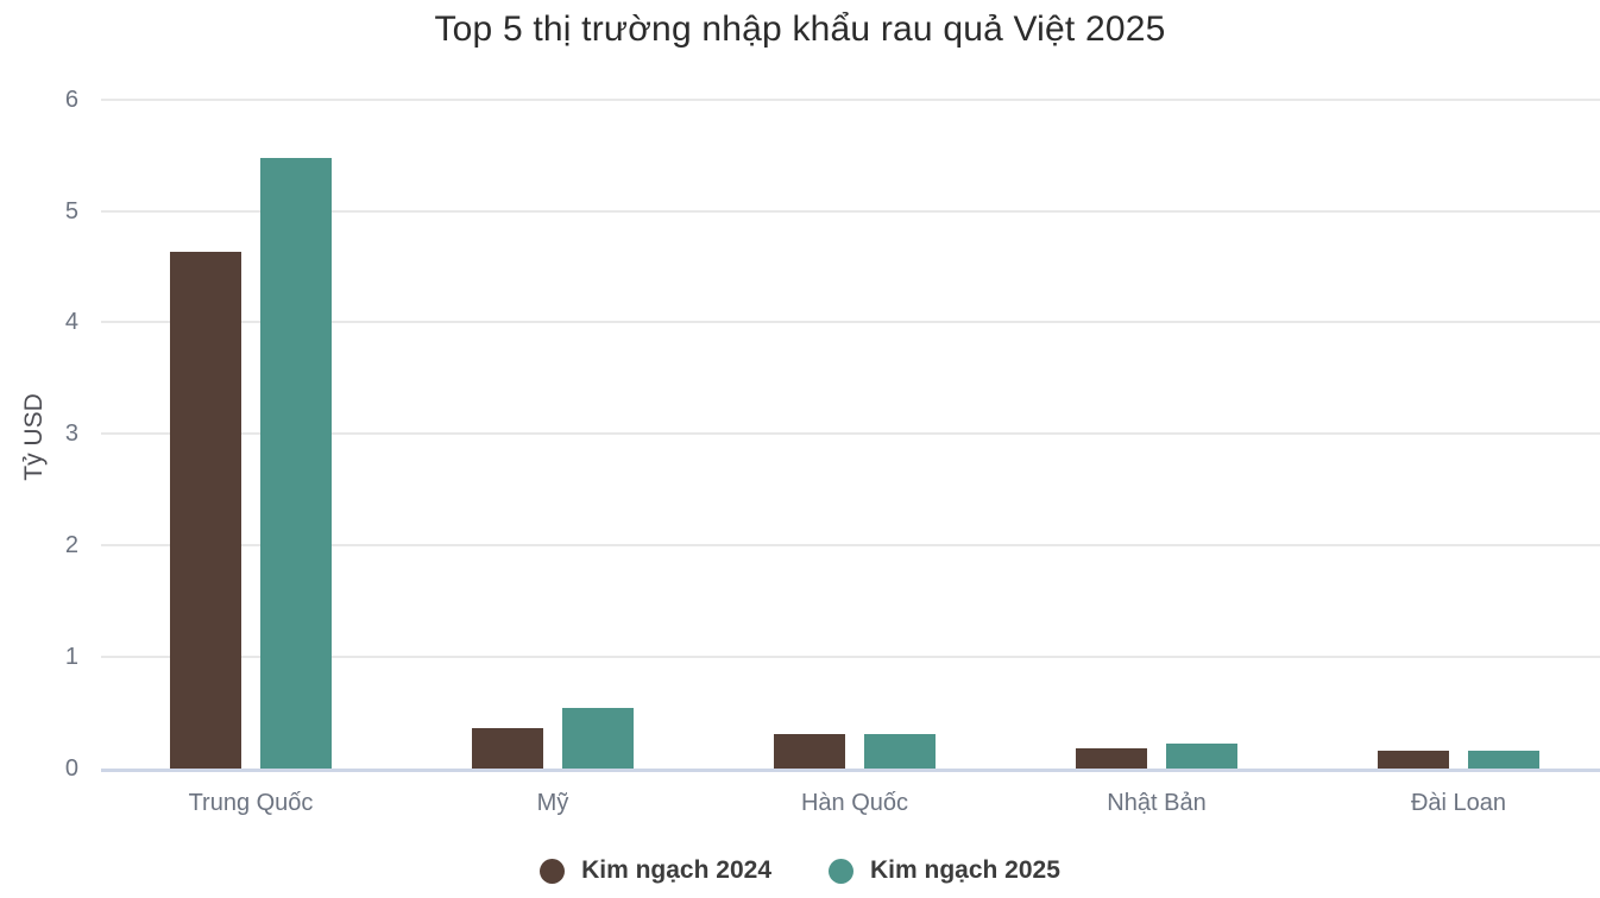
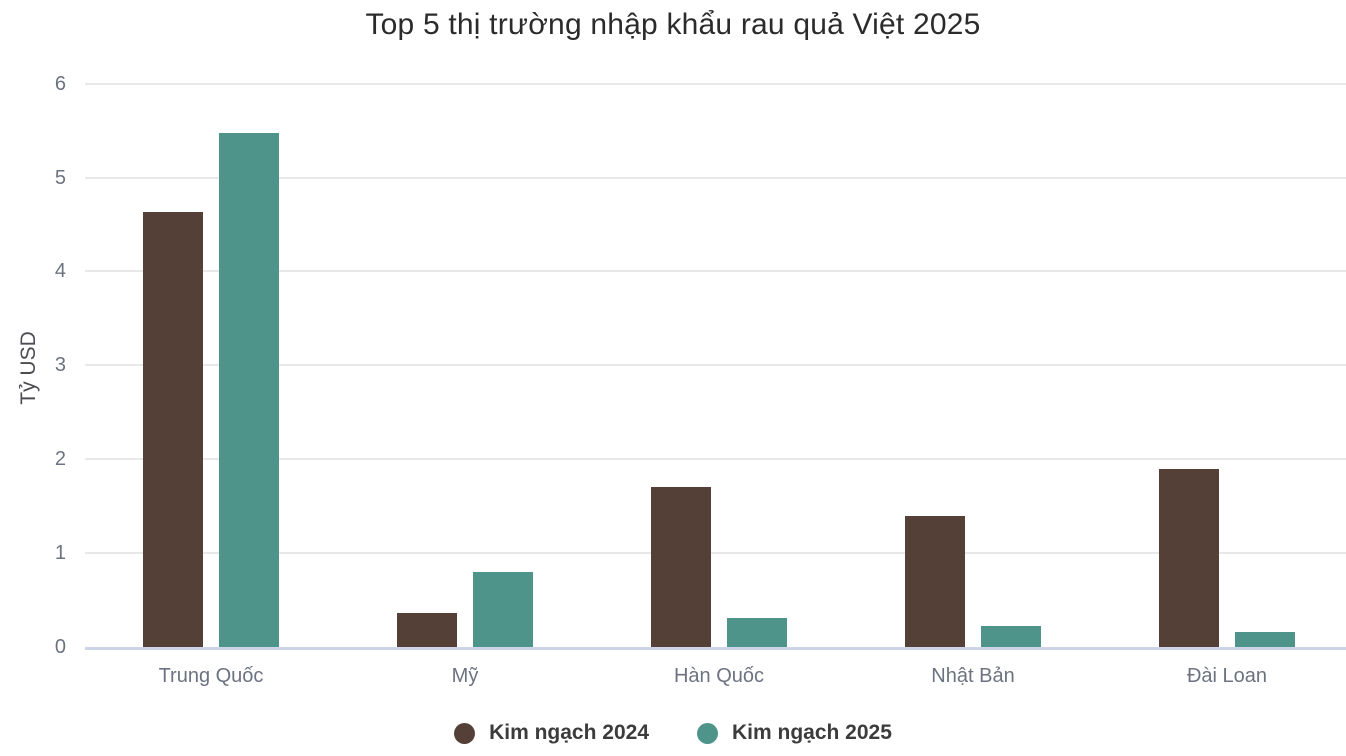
Kim ngạch 2025/Mỹ: 0.5 -> 0.8
Kim ngạch 2024/Hàn Quốc: 0.3 -> 1.7
Kim ngạch 2024/Nhật Bản: 0.2 -> 1.4
Kim ngạch 2024/Đài Loan: 0.2 -> 1.9
